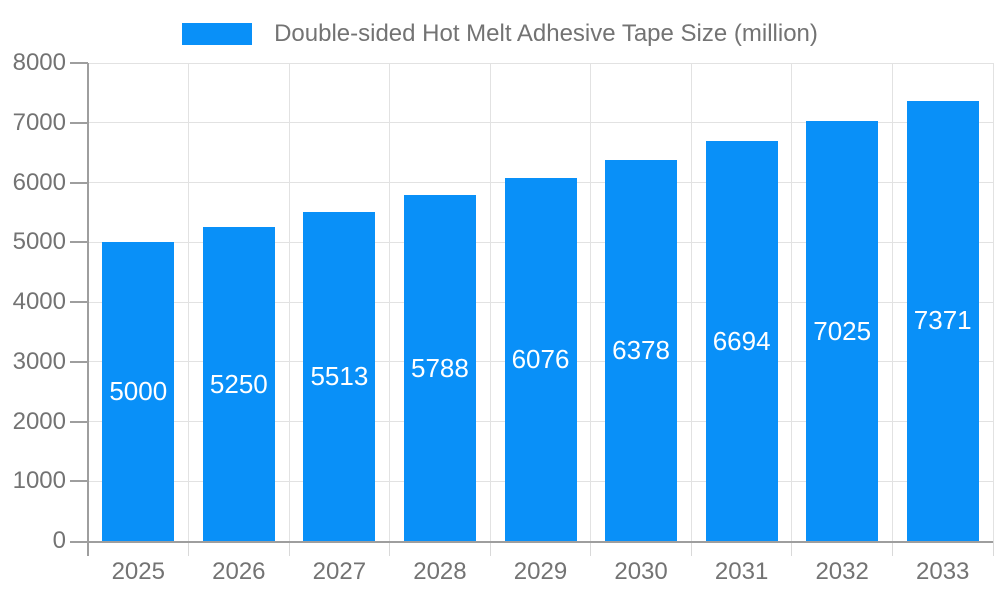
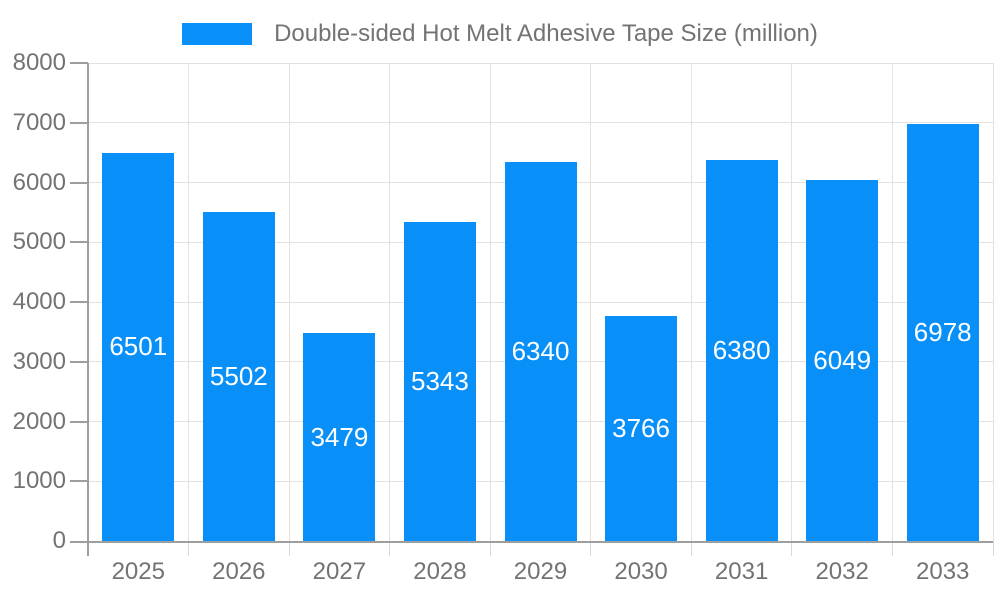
2025: 5000 -> 6501
2026: 5250 -> 5502
2027: 5513 -> 3479
2028: 5788 -> 5343
2029: 6076 -> 6340
2030: 6378 -> 3766
2031: 6694 -> 6380
2032: 7025 -> 6049
2033: 7371 -> 6978
